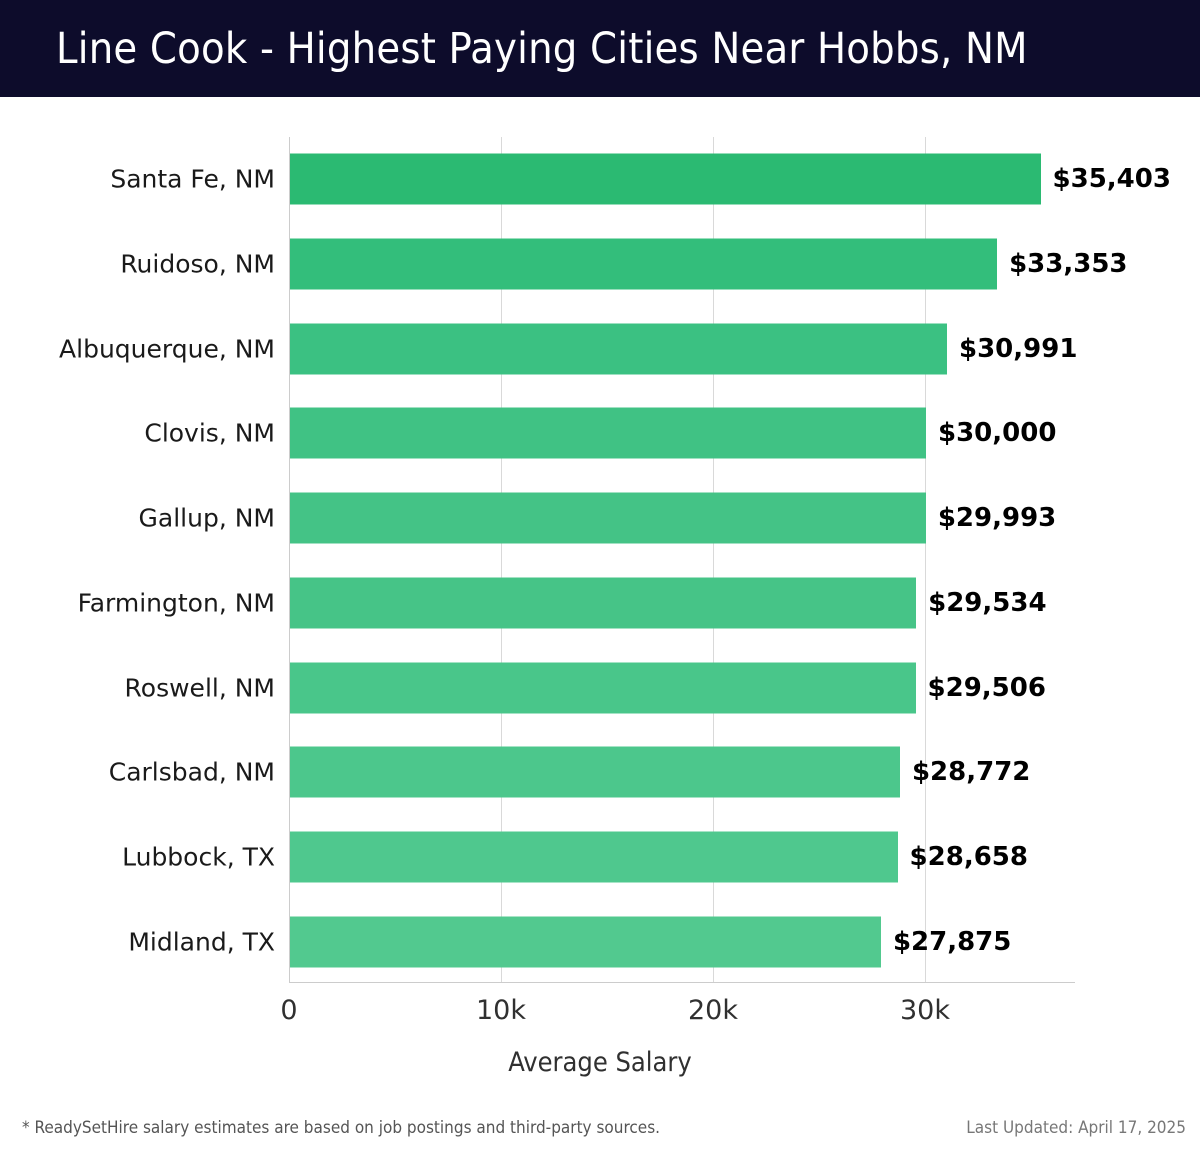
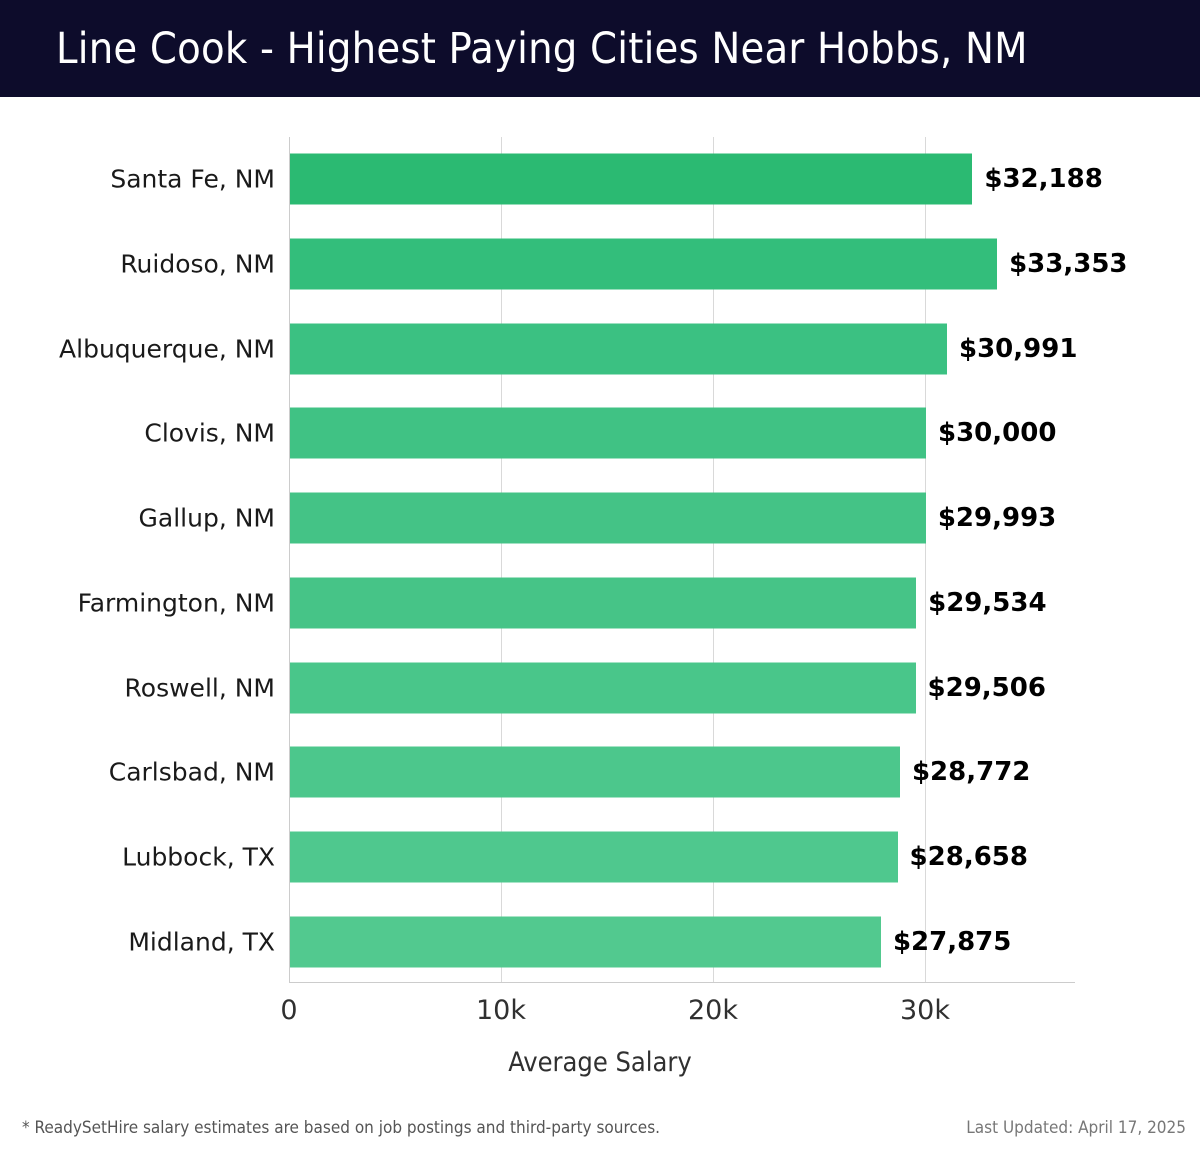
Santa Fe, NM: $35,403 -> $32,188
